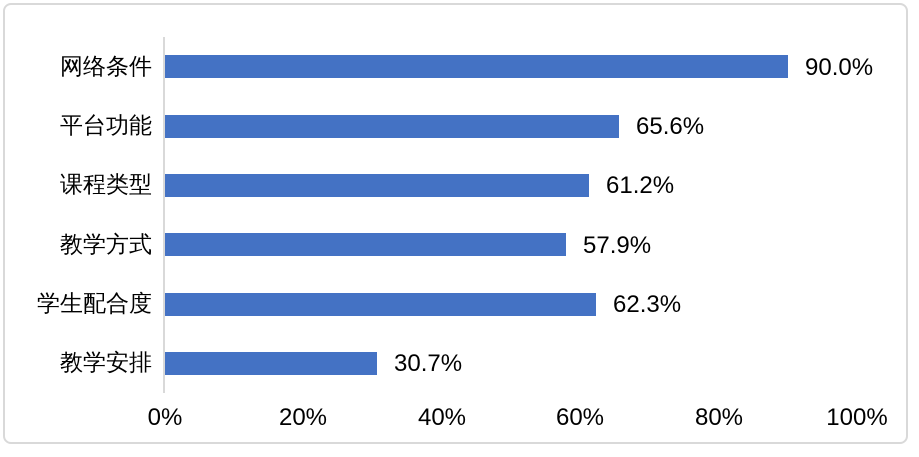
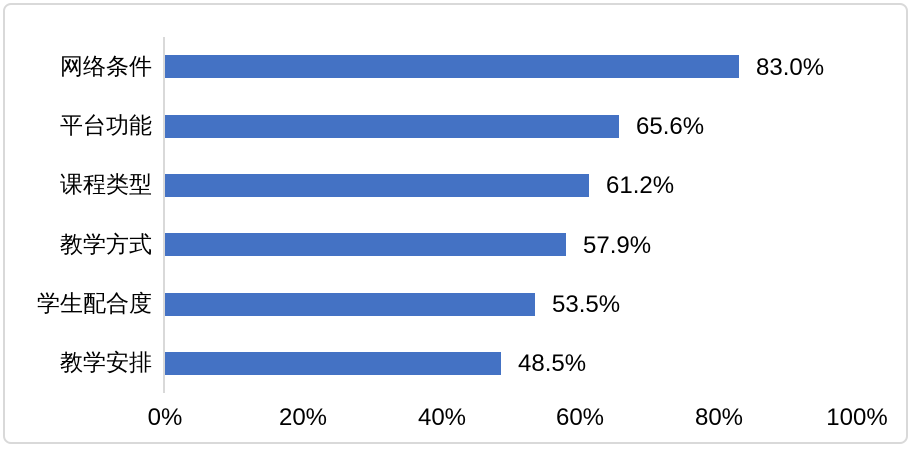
网络条件: 90.0% -> 83.0%
学生配合度: 62.3% -> 53.5%
教学安排: 30.7% -> 48.5%
